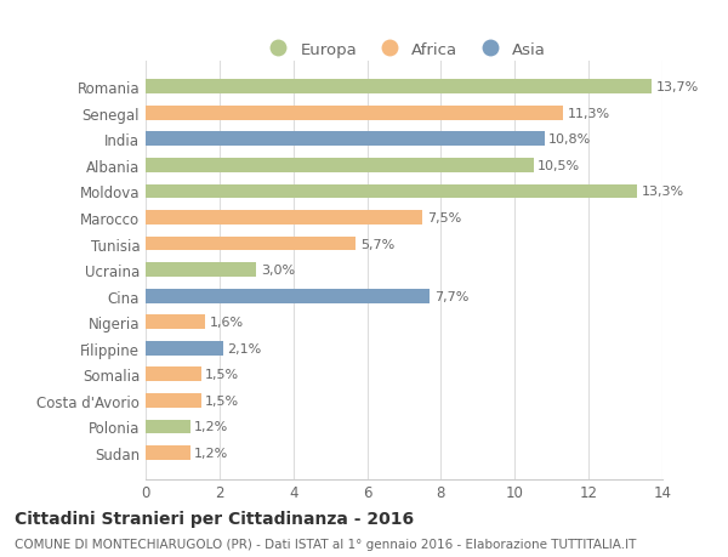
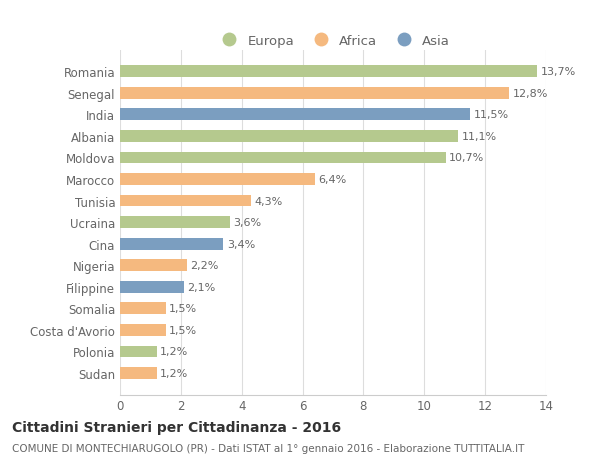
Senegal: 11,3% -> 12,8%
India: 10,8% -> 11,5%
Albania: 10,5% -> 11,1%
Moldova: 13,3% -> 10,7%
Marocco: 7,5% -> 6,4%
Tunisia: 5,7% -> 4,3%
Ucraina: 3,0% -> 3,6%
Cina: 7,7% -> 3,4%
Nigeria: 1,6% -> 2,2%
